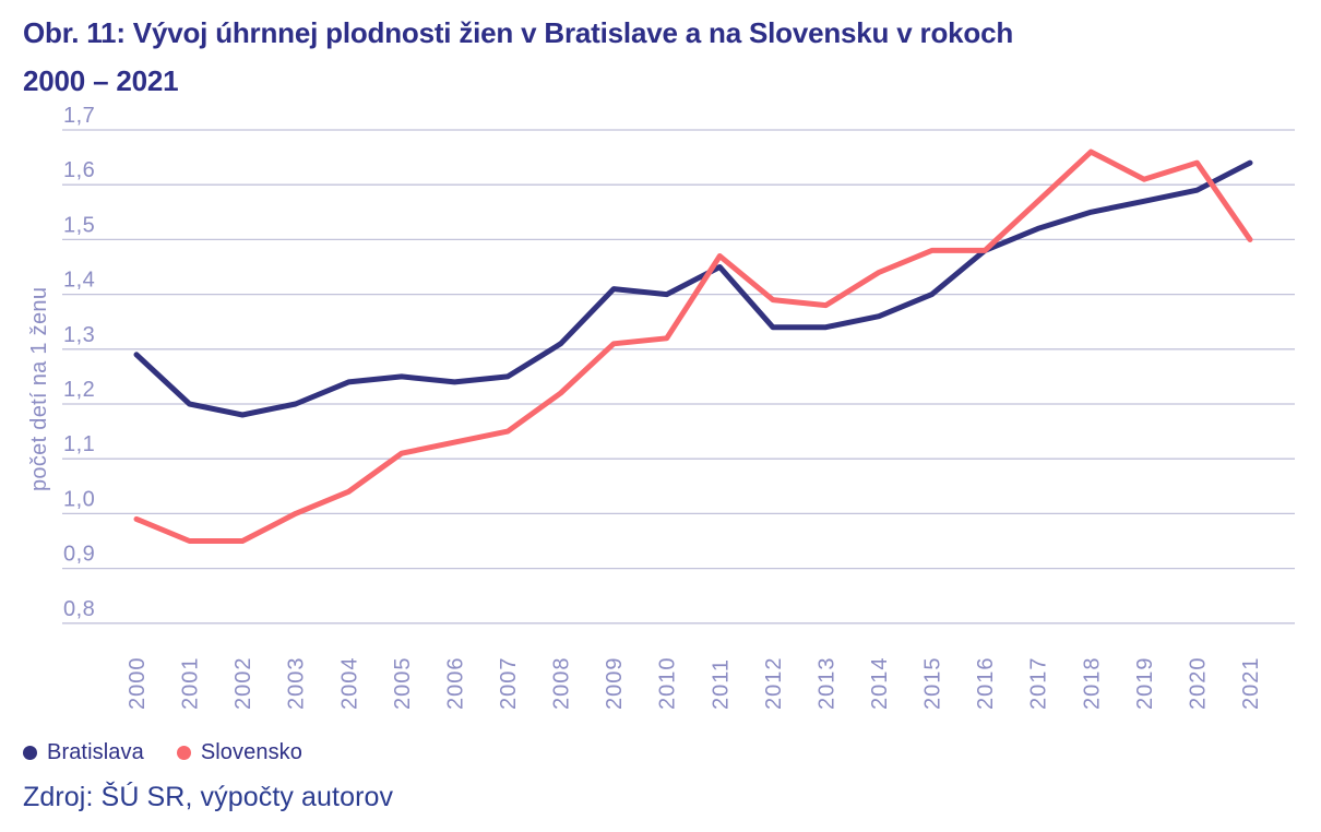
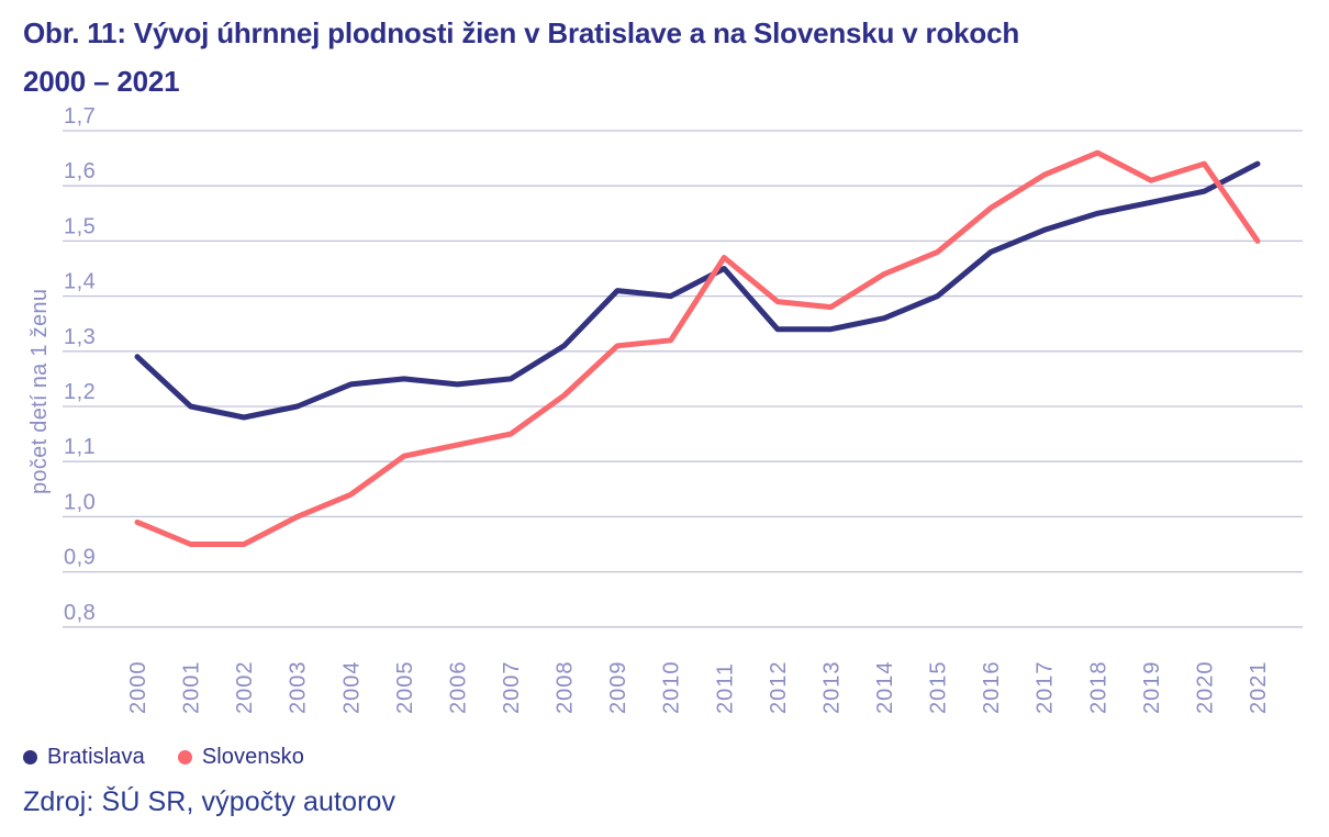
Slovensko/2016: 1,48 -> 1,56
Slovensko/2017: 1,57 -> 1,62
